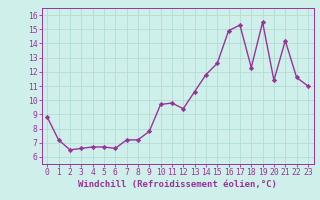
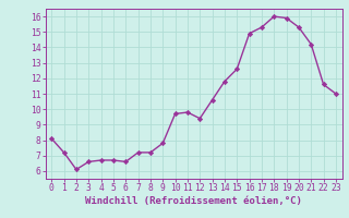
0: 8.8 -> 8.1
2: 6.5 -> 6.1
18: 12.3 -> 16.0
19: 15.5 -> 15.9
20: 11.4 -> 15.3
